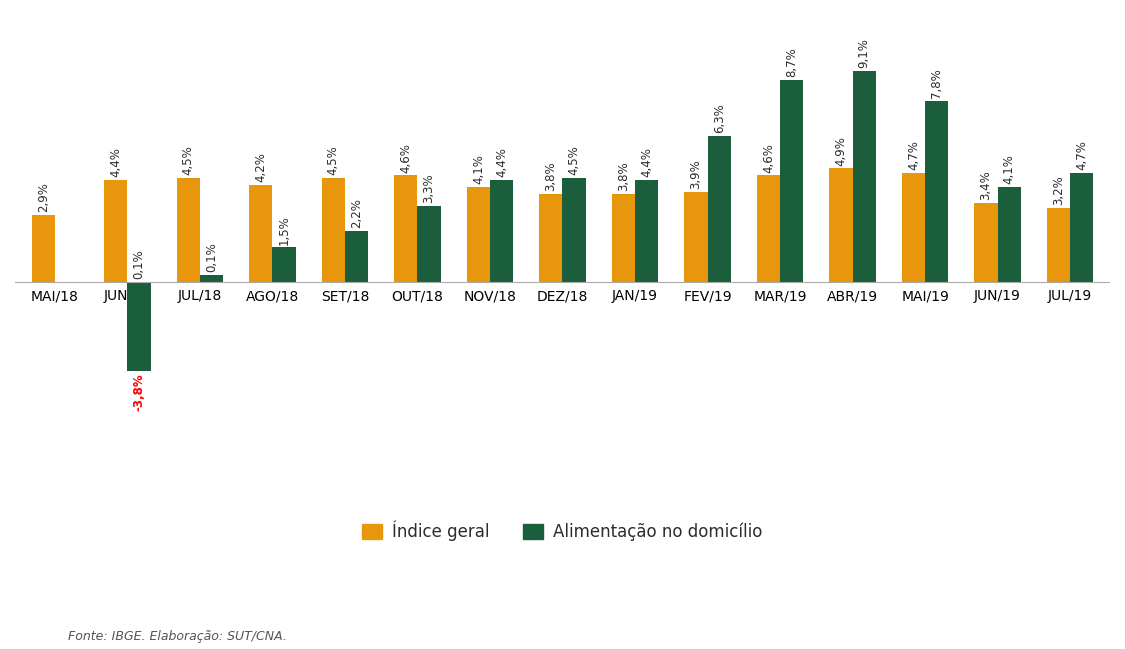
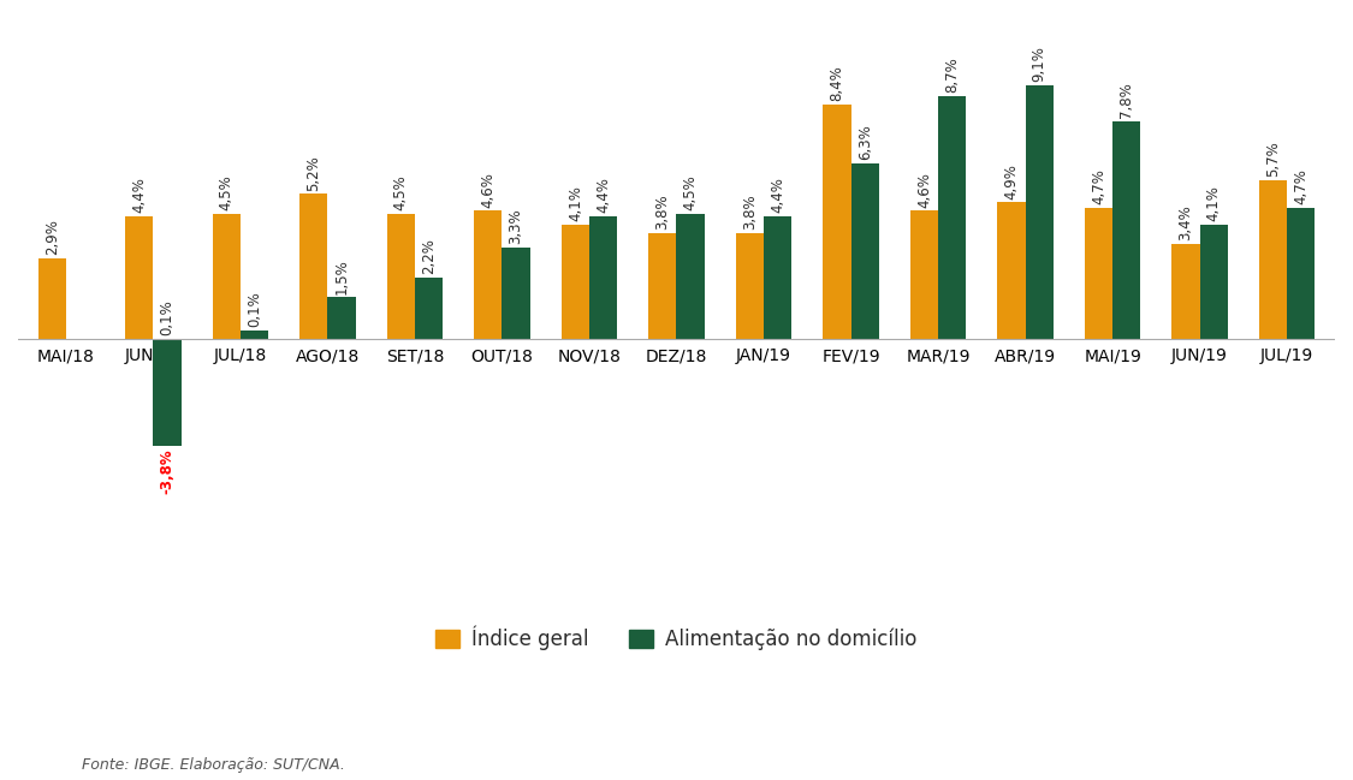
Índice geral/AGO/18: 4,2% -> 5,2%
Índice geral/FEV/19: 3,9% -> 8,4%
Índice geral/JUL/19: 3,2% -> 5,7%
